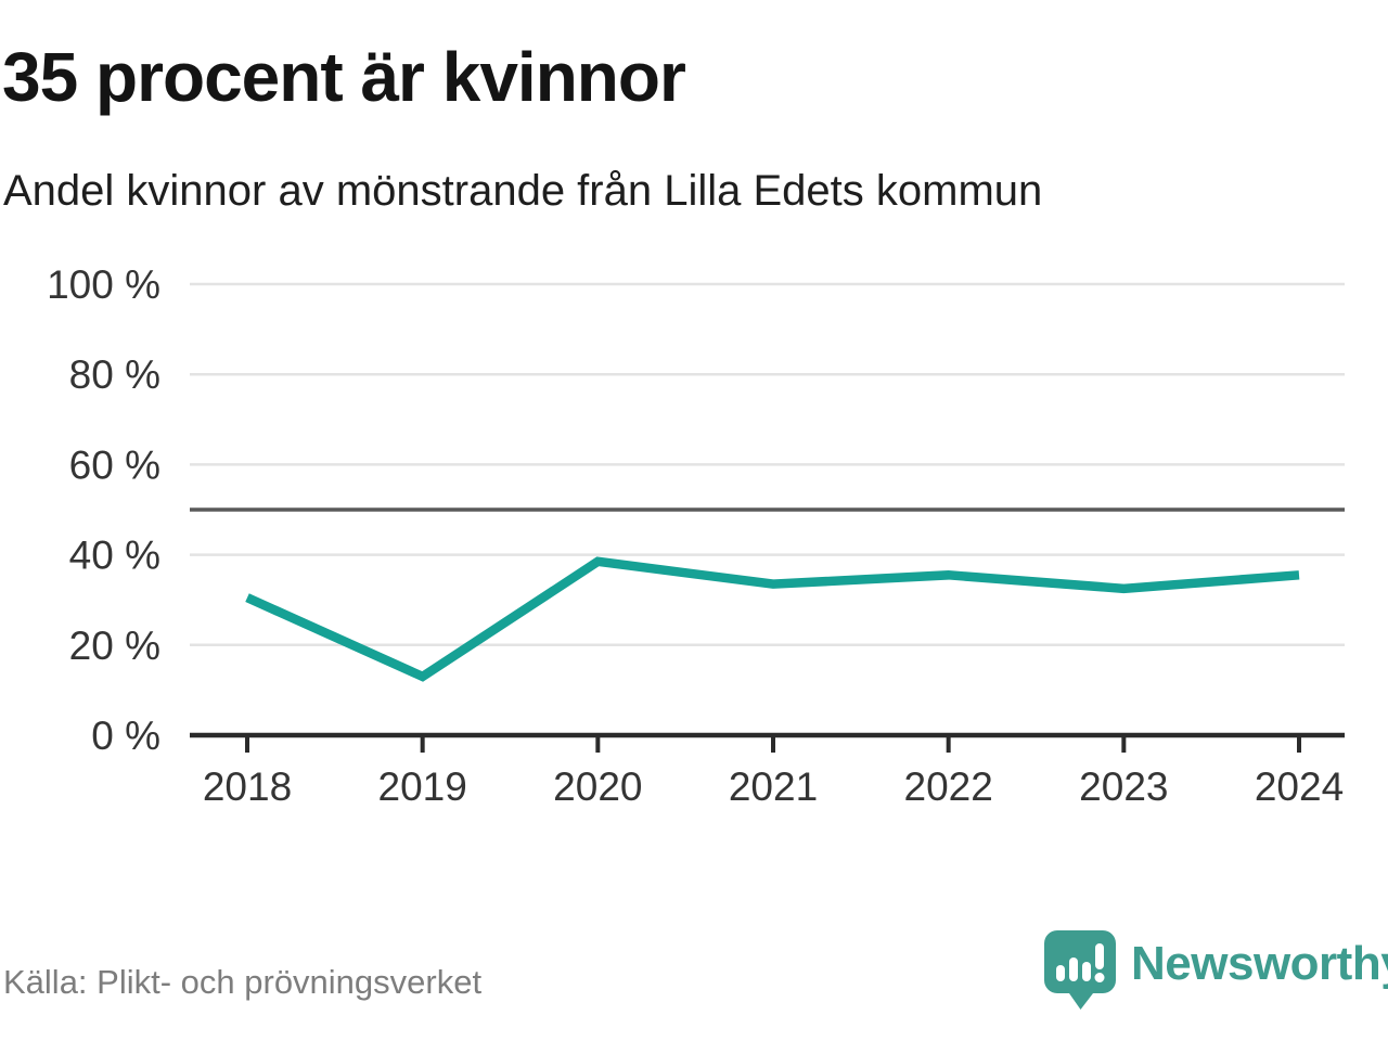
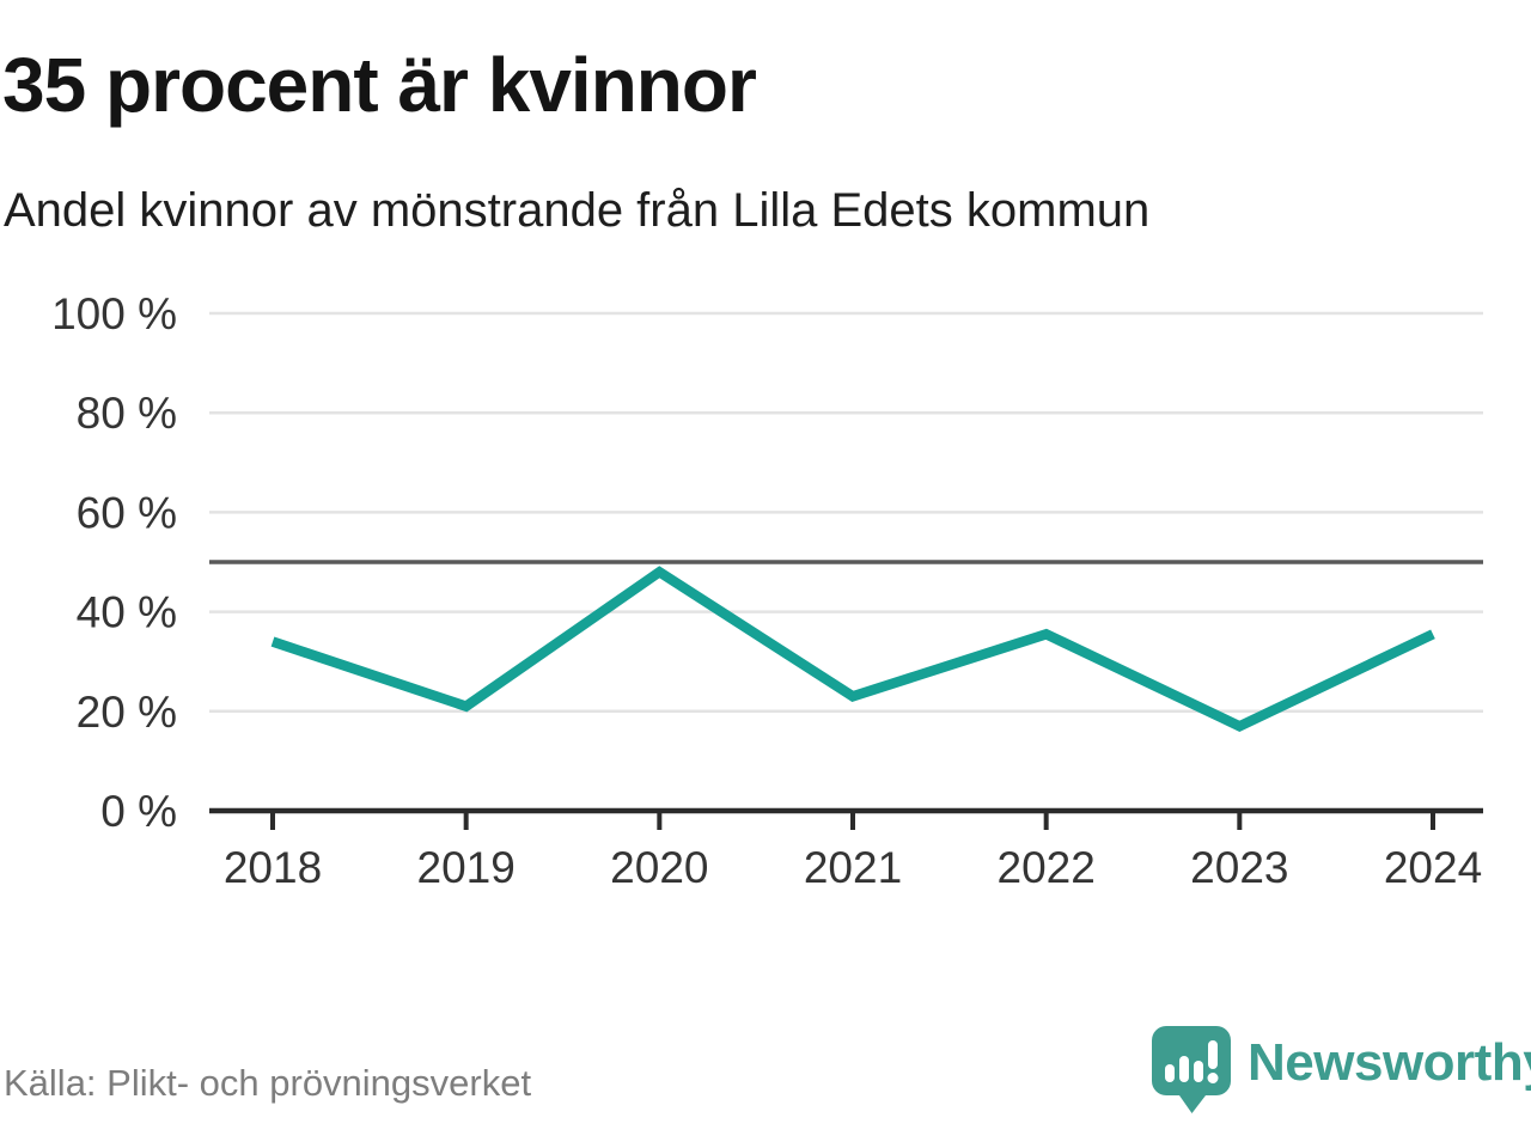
2018: 30% -> 34%
2019: 13% -> 21%
2020: 38% -> 48%
2021: 34% -> 23%
2023: 32% -> 17%
